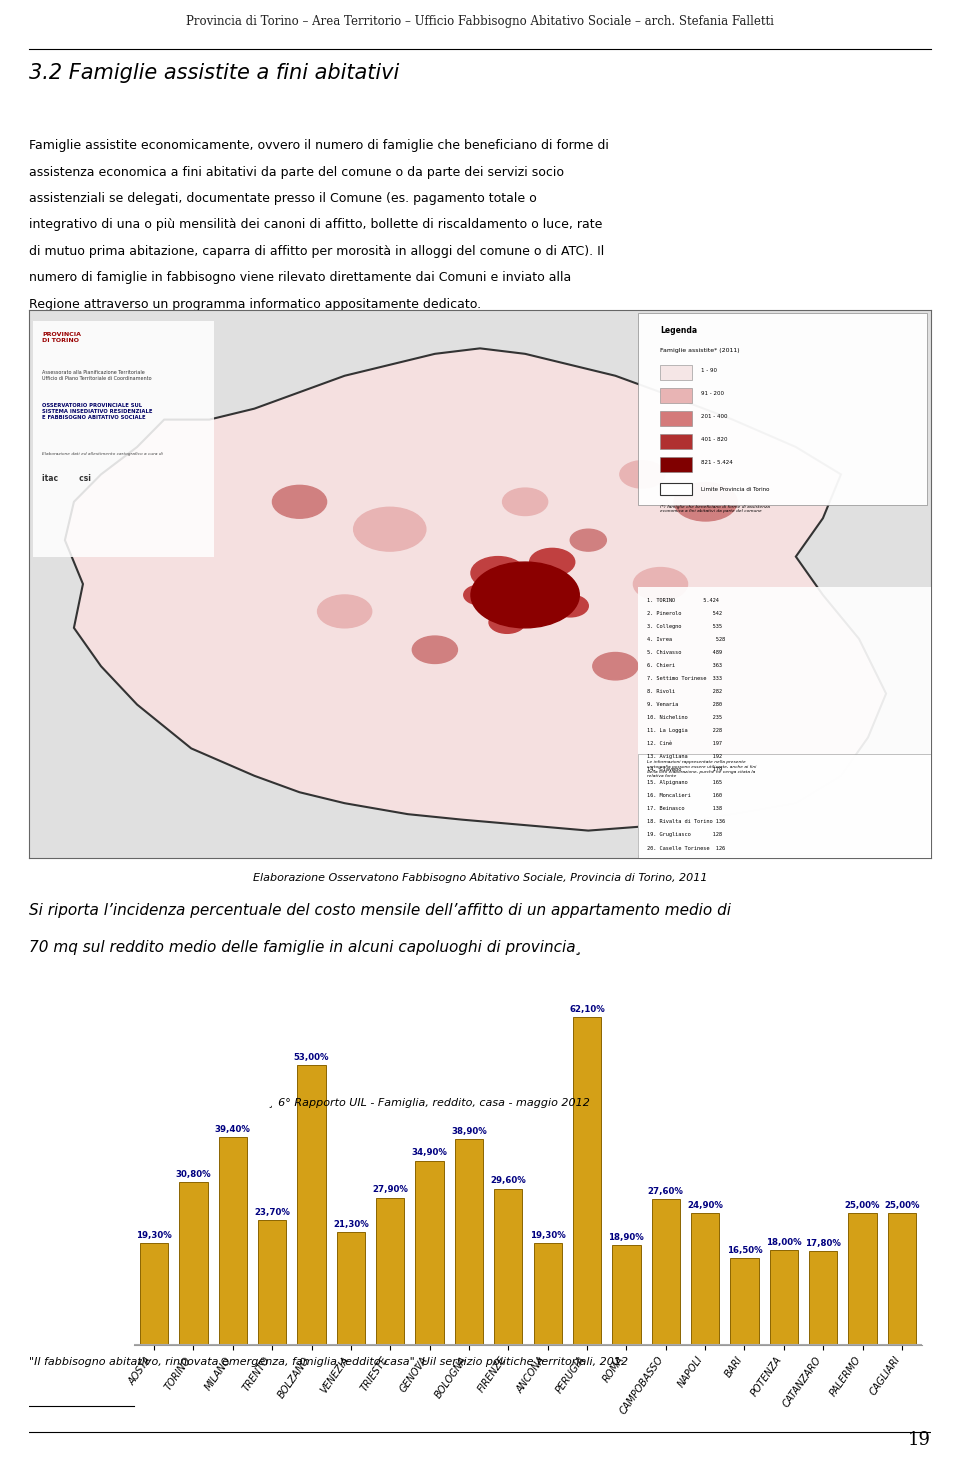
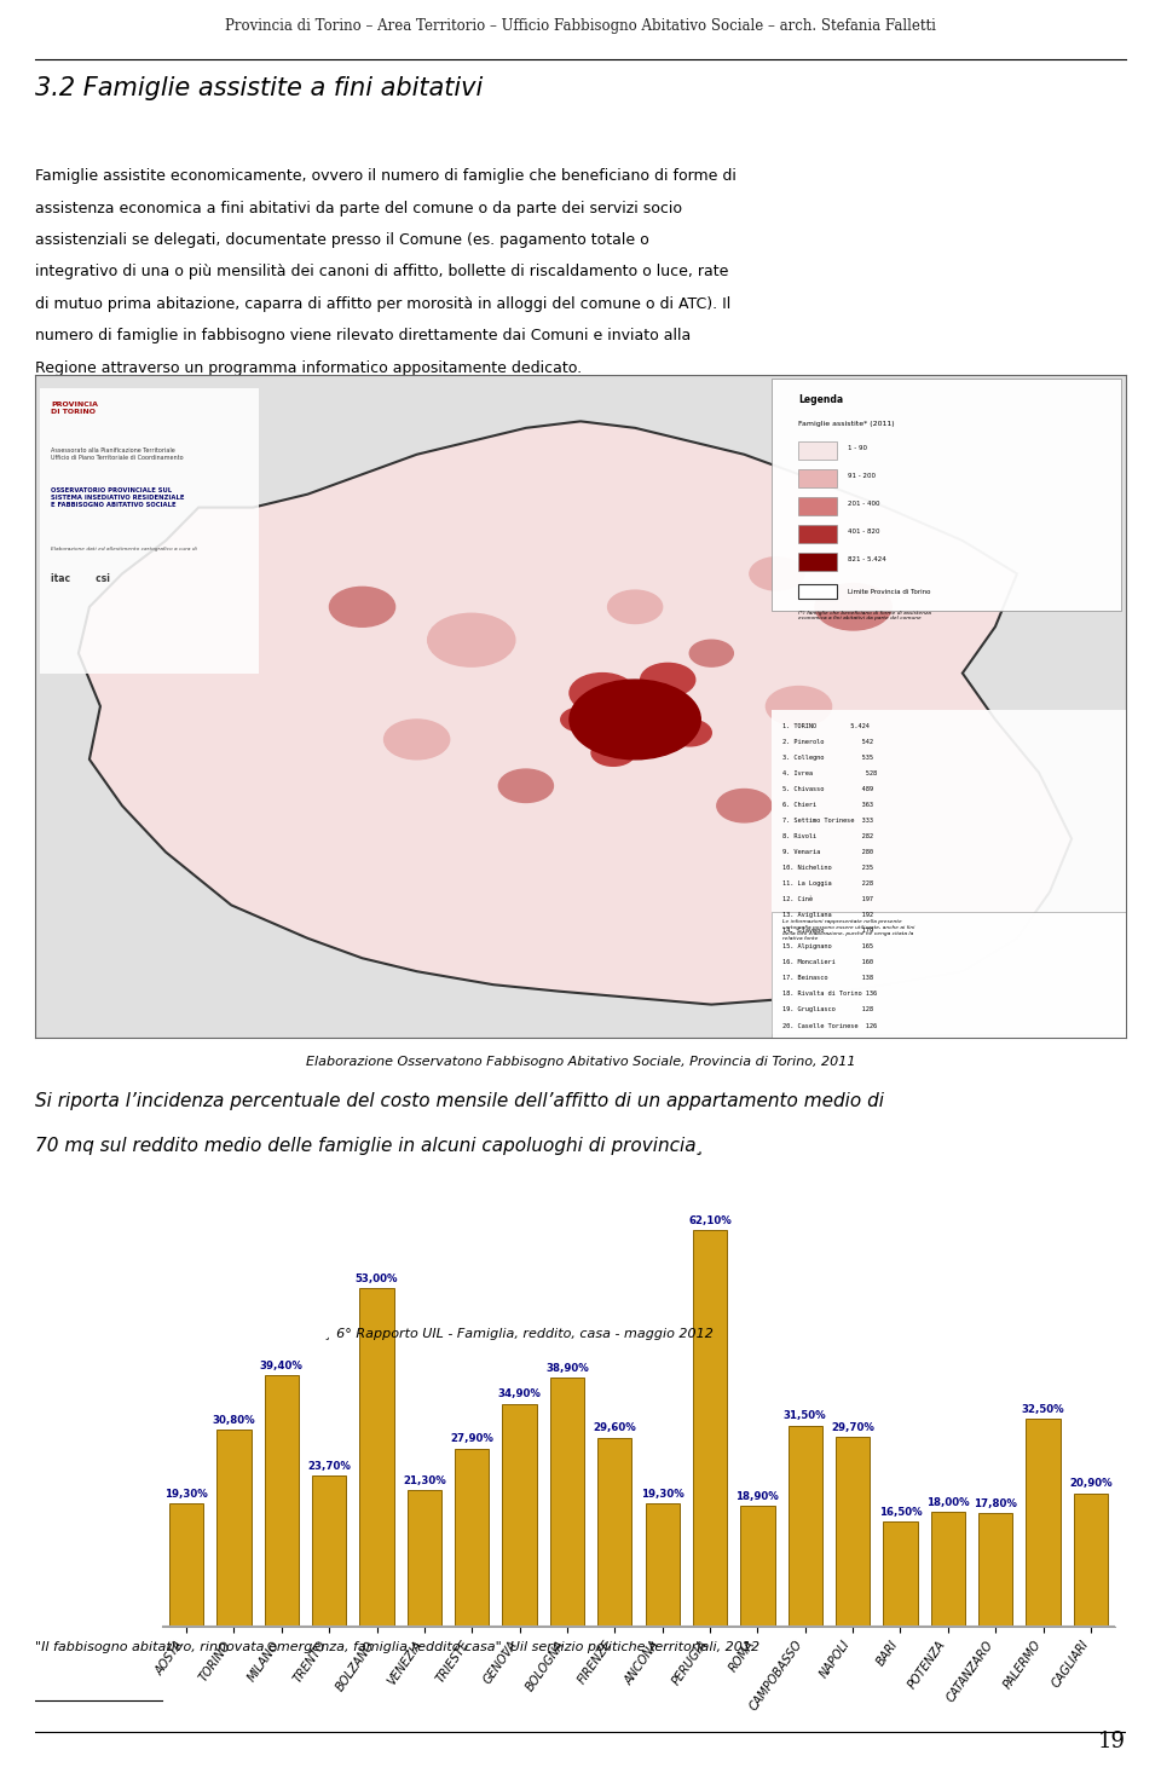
CAMPOBASSO: 27,60% -> 31,50%
NAPOLI: 24,90% -> 29,70%
PALERMO: 25,00% -> 32,50%
CAGLIARI: 25,00% -> 20,90%
